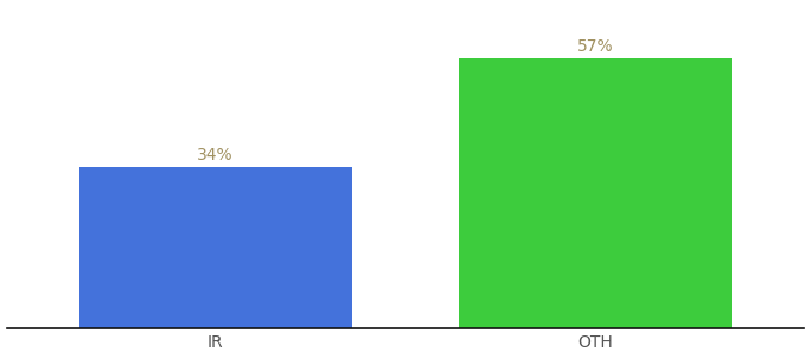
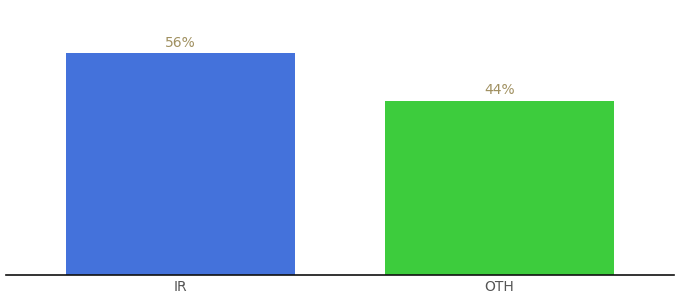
IR: 34% -> 56%
OTH: 57% -> 44%
